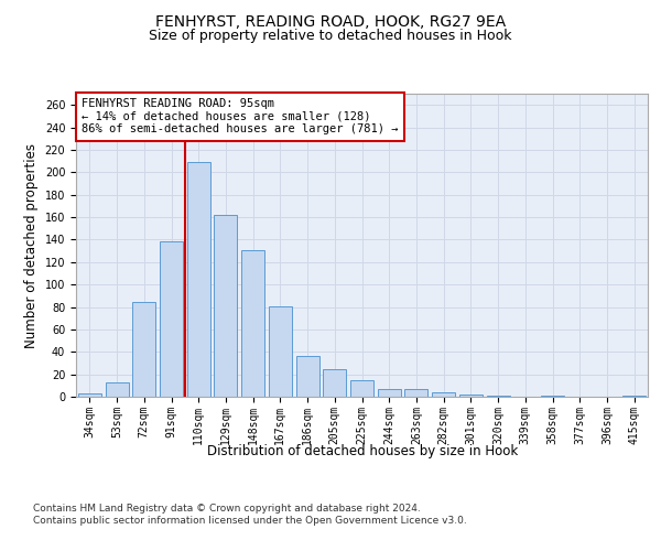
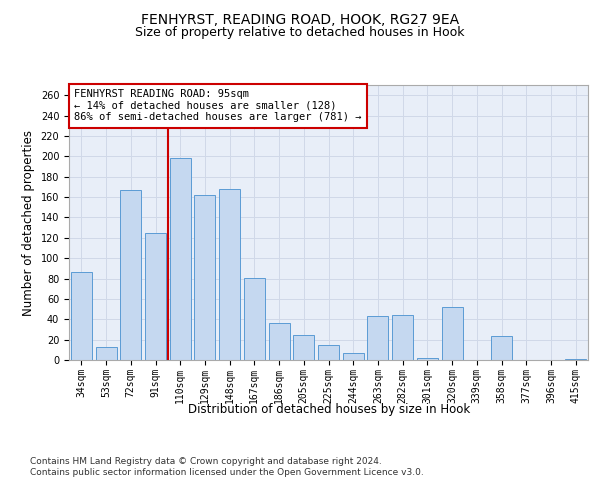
34sqm: 3 -> 86
72sqm: 84 -> 167
91sqm: 138 -> 125
110sqm: 209 -> 198
148sqm: 131 -> 168
263sqm: 7 -> 43
282sqm: 4 -> 44
320sqm: 1 -> 52
358sqm: 1 -> 24
